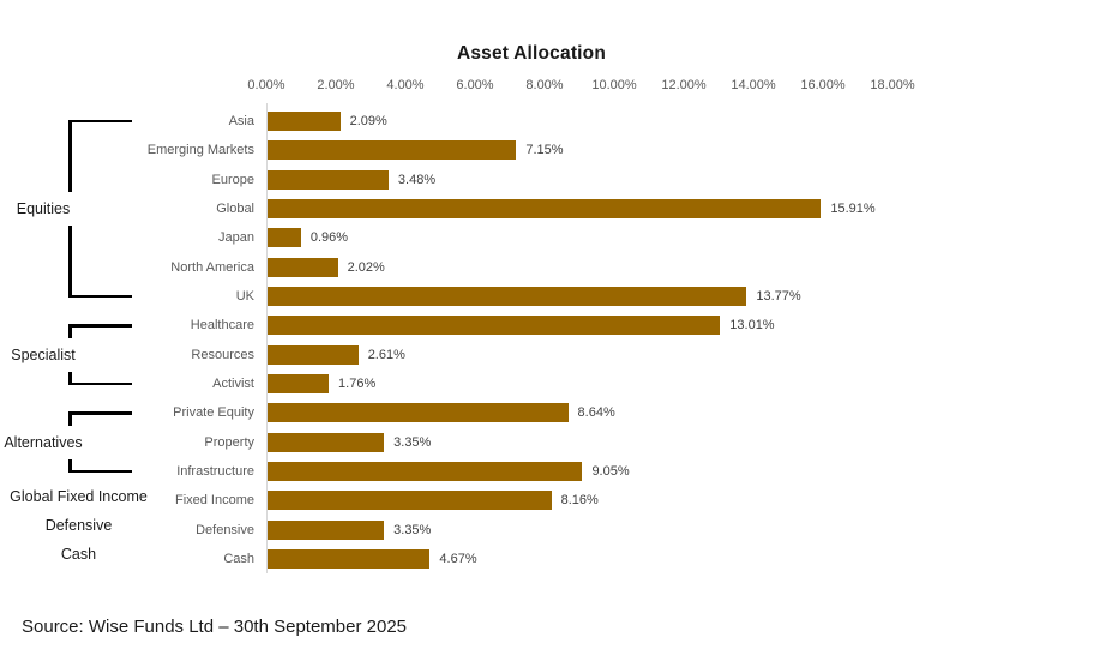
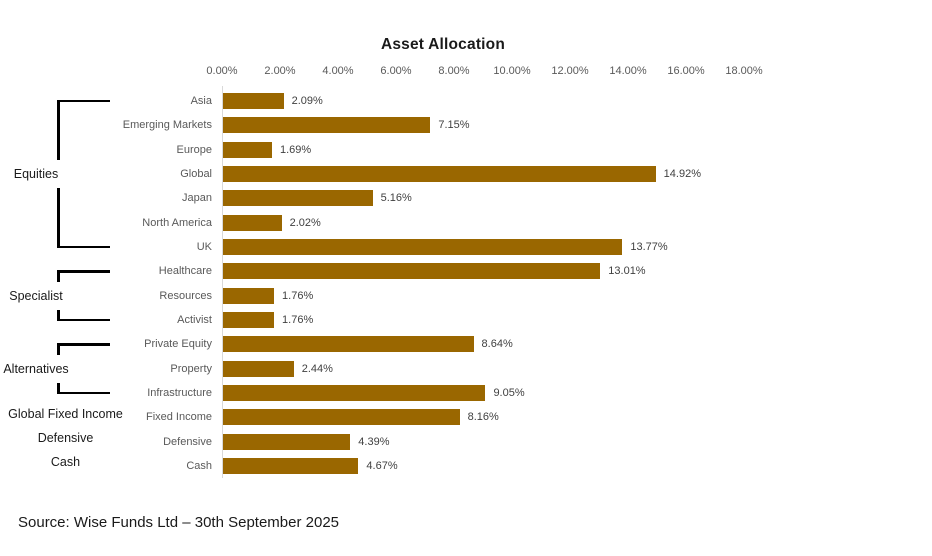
Europe: 3.48% -> 1.69%
Global: 15.91% -> 14.92%
Japan: 0.96% -> 5.16%
Resources: 2.61% -> 1.76%
Property: 3.35% -> 2.44%
Defensive: 3.35% -> 4.39%
